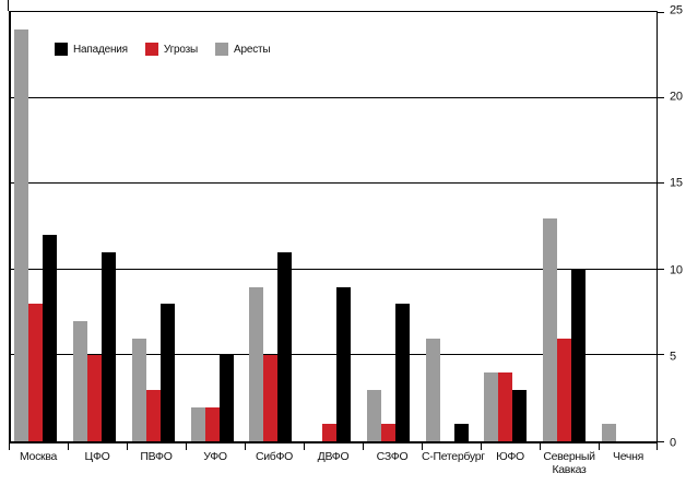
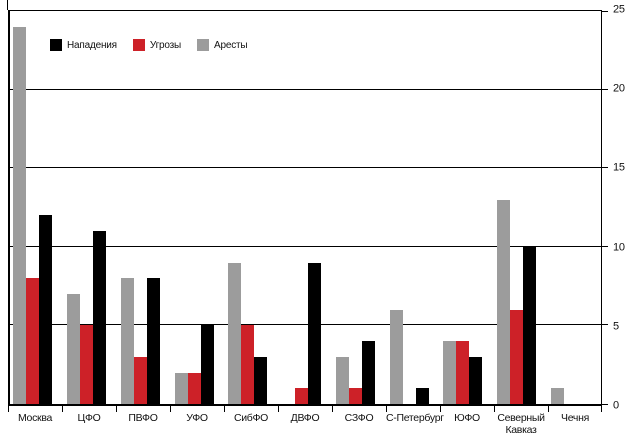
Аресты/ПВФО: 6 -> 8
Нападения/СибФО: 11 -> 3
Нападения/СЗФО: 8 -> 4
